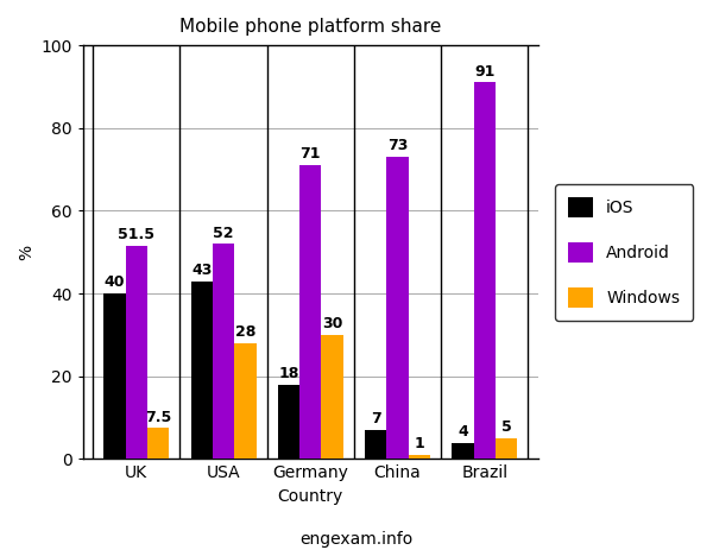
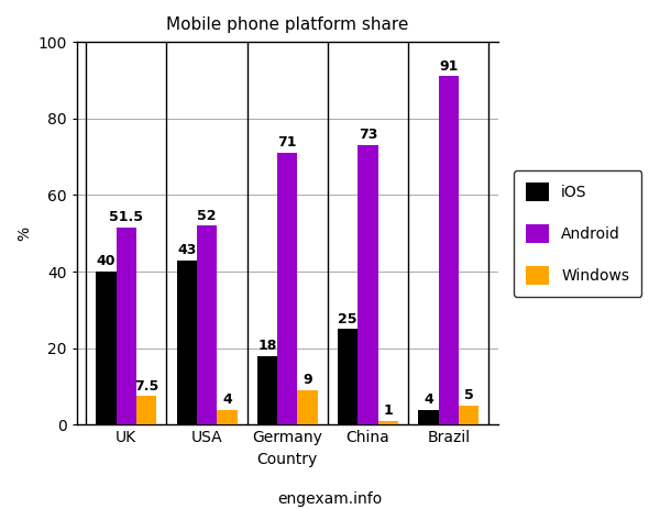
Windows/USA: 28 -> 4
Windows/Germany: 30 -> 9
iOS/China: 7 -> 25
